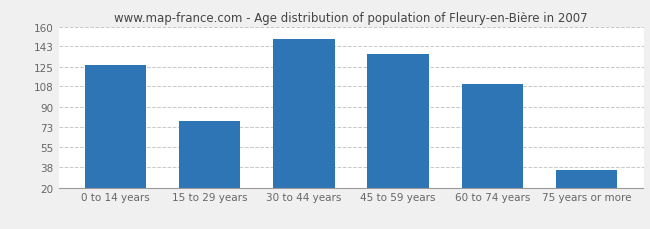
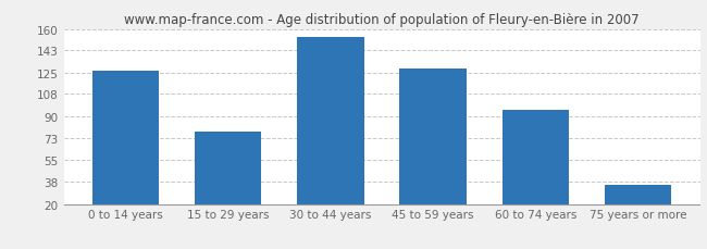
30 to 44 years: 149 -> 154
45 to 59 years: 136 -> 128
60 to 74 years: 110 -> 95
